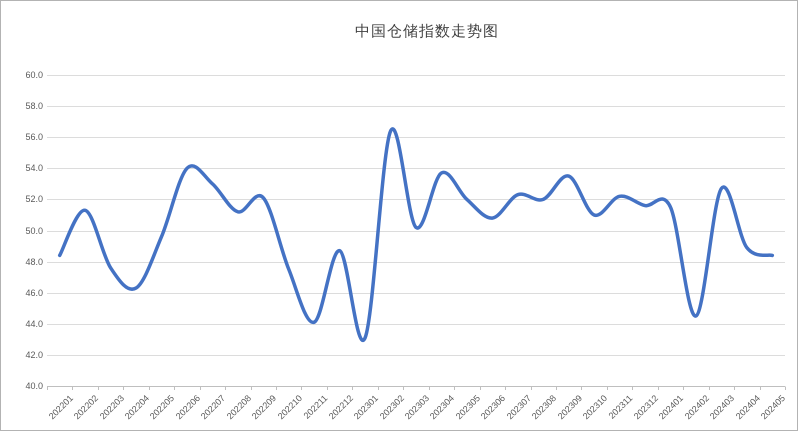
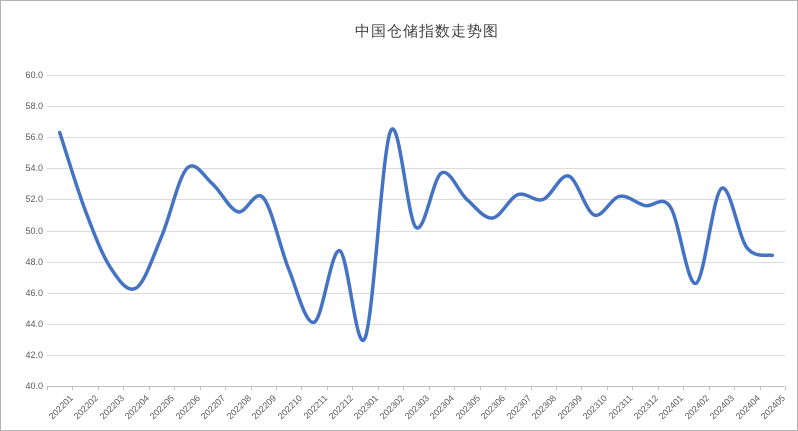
202201: 48.4 -> 56.3
202402: 44.5 -> 46.6
